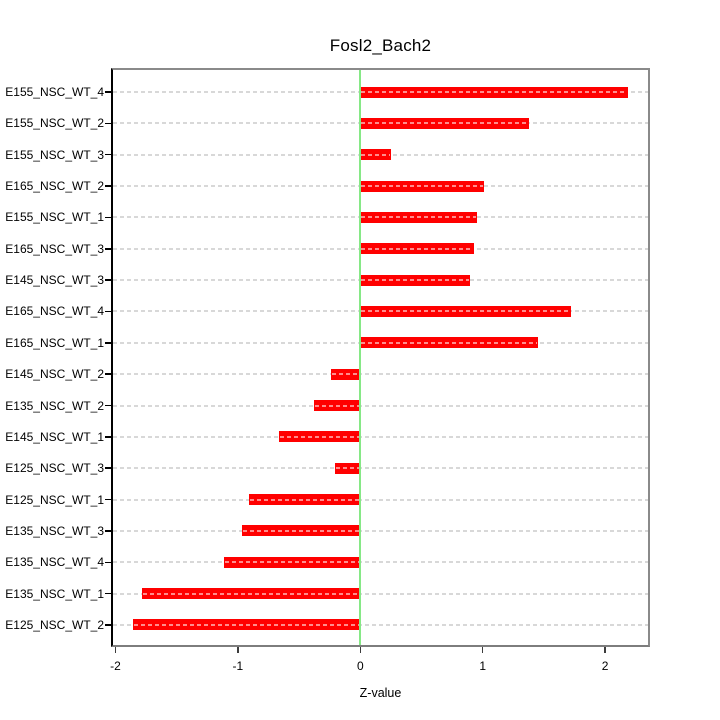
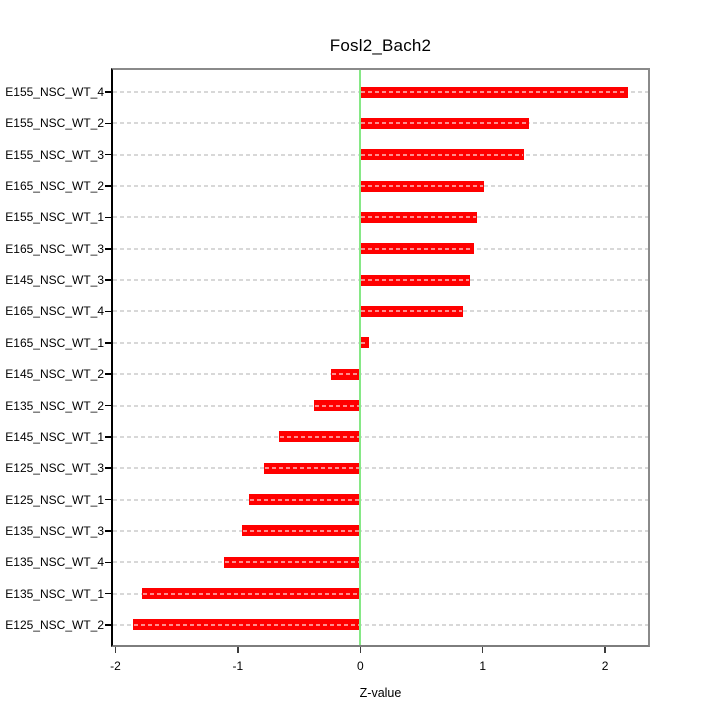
E155_NSC_WT_3: 0.25 -> 1.34
E165_NSC_WT_4: 1.72 -> 0.84
E165_NSC_WT_1: 1.45 -> 0.07
E125_NSC_WT_3: -0.21 -> -0.79
